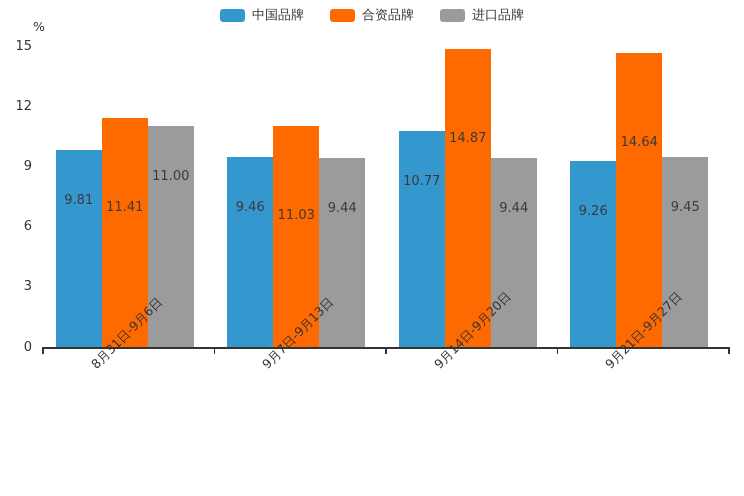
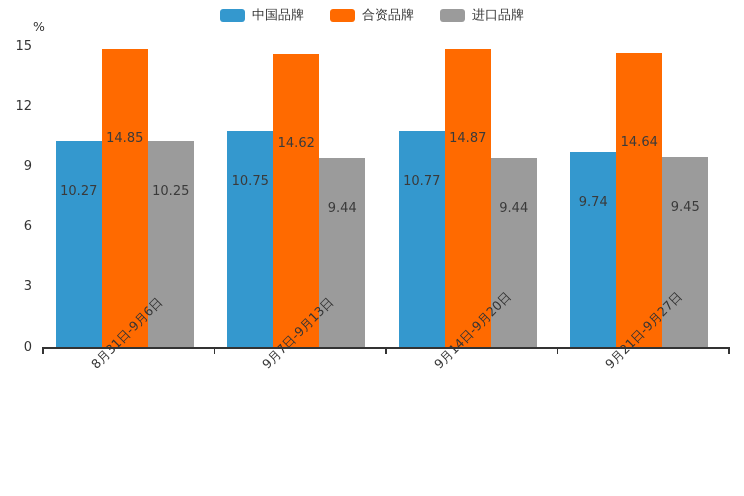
中国品牌/8月31日-9月6日: 9.81 -> 10.27
合资品牌/8月31日-9月6日: 11.41 -> 14.85
进口品牌/8月31日-9月6日: 11.00 -> 10.25
中国品牌/9月7日-9月13日: 9.46 -> 10.75
合资品牌/9月7日-9月13日: 11.03 -> 14.62
中国品牌/9月21日-9月27日: 9.26 -> 9.74
